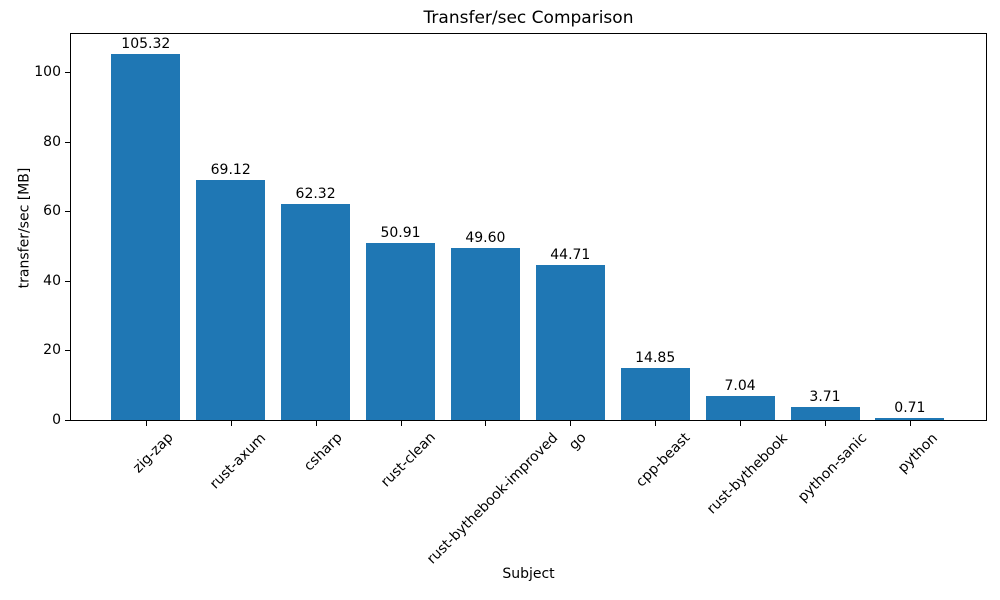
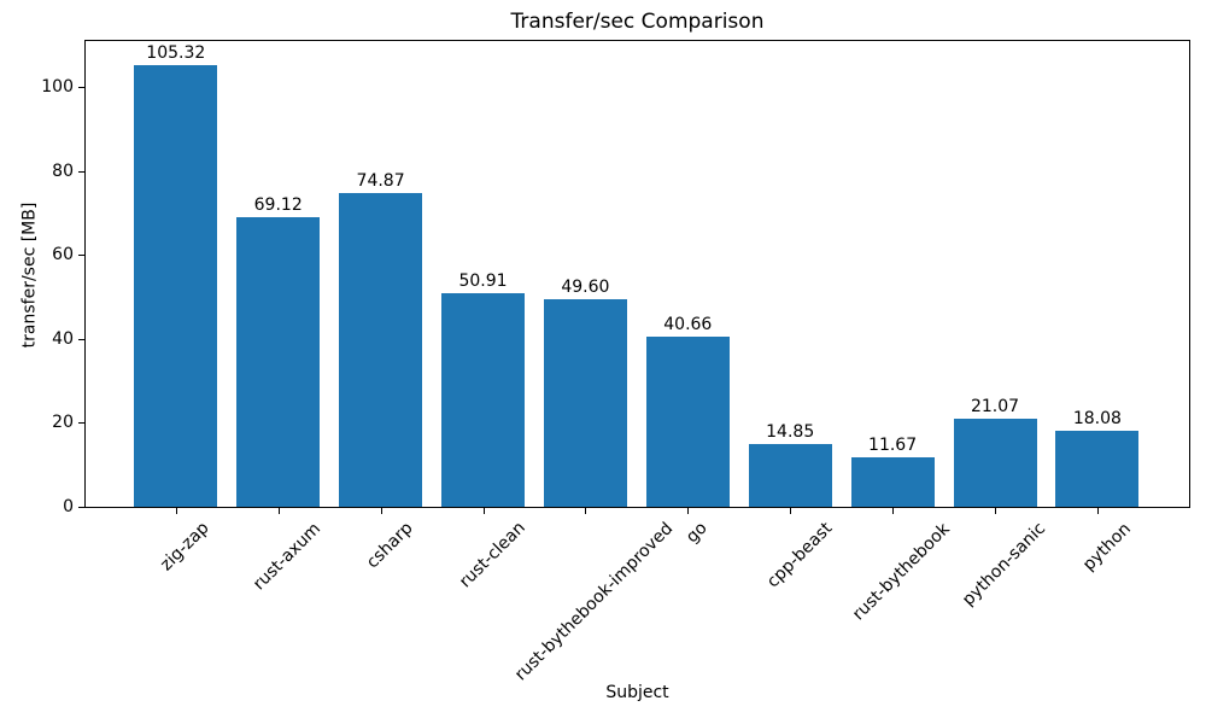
csharp: 62.32 -> 74.87
go: 44.71 -> 40.66
rust-bythebook: 7.04 -> 11.67
python-sanic: 3.71 -> 21.07
python: 0.71 -> 18.08
